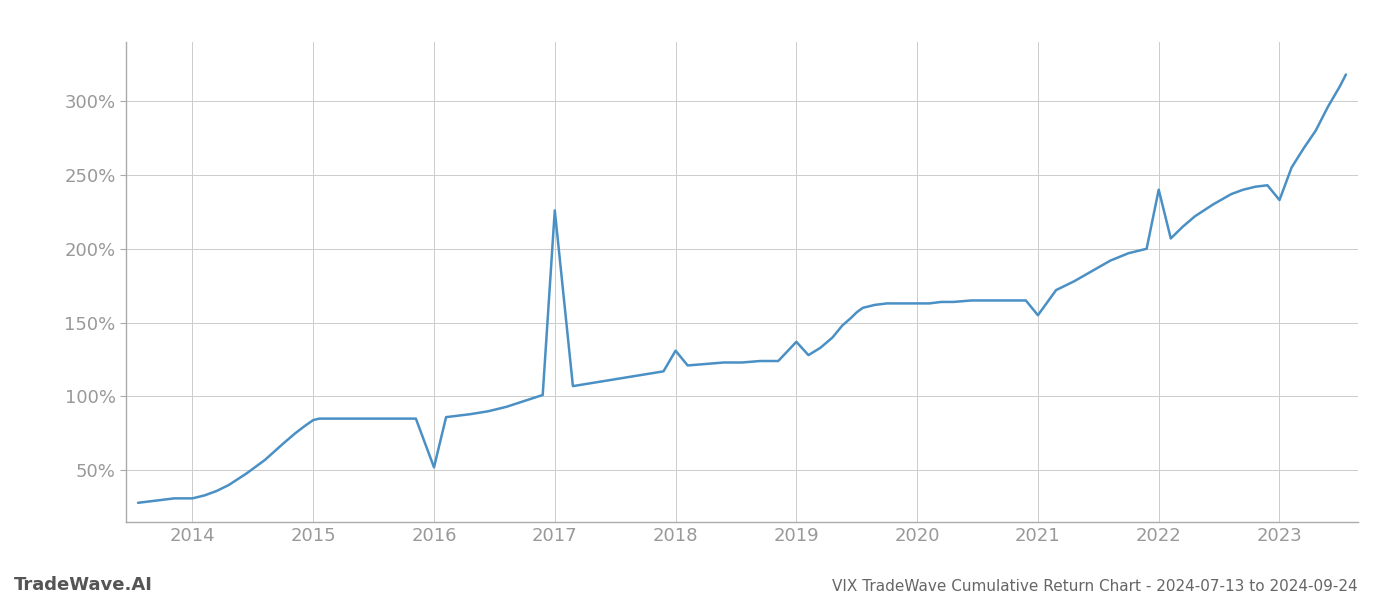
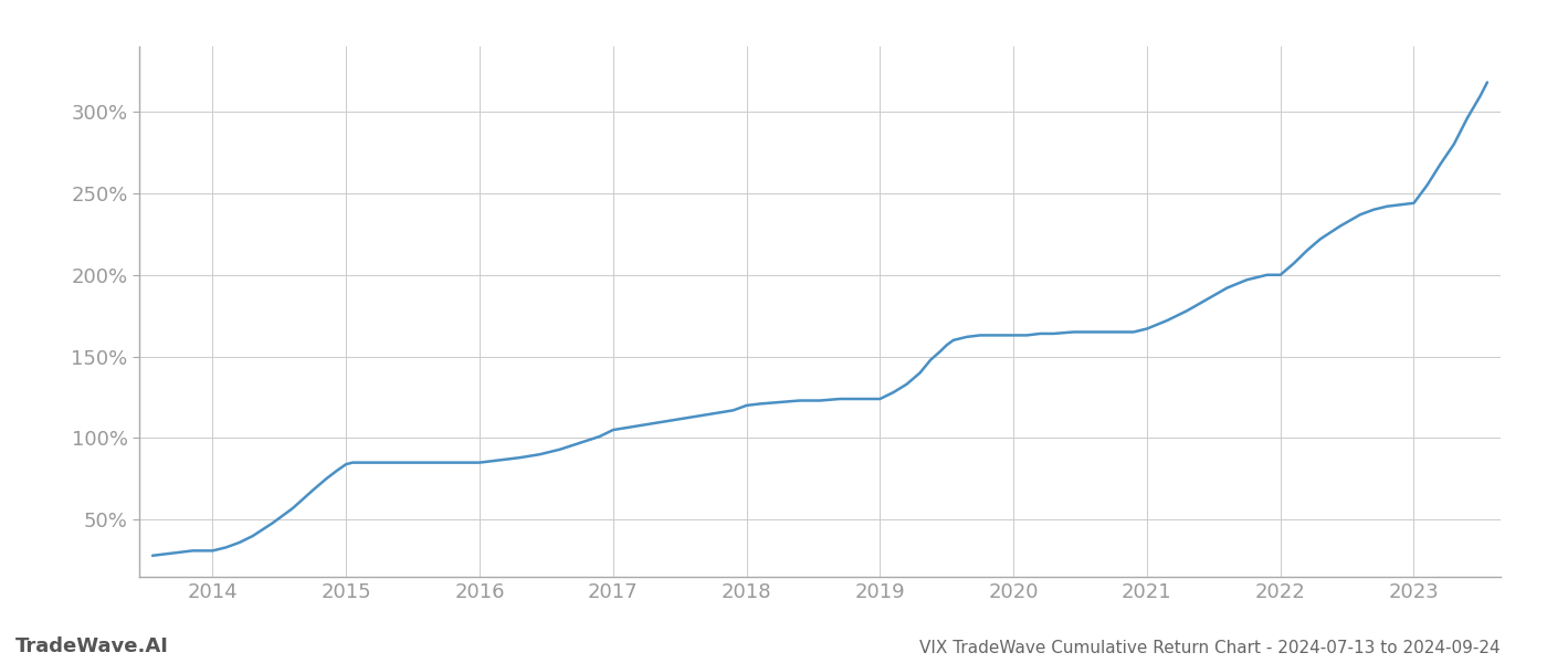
2016: 52% -> 85%
2017: 226% -> 105%
2018: 131% -> 120%
2019: 137% -> 124%
2021: 155% -> 167%
2022: 240% -> 200%
2023: 233% -> 244%
